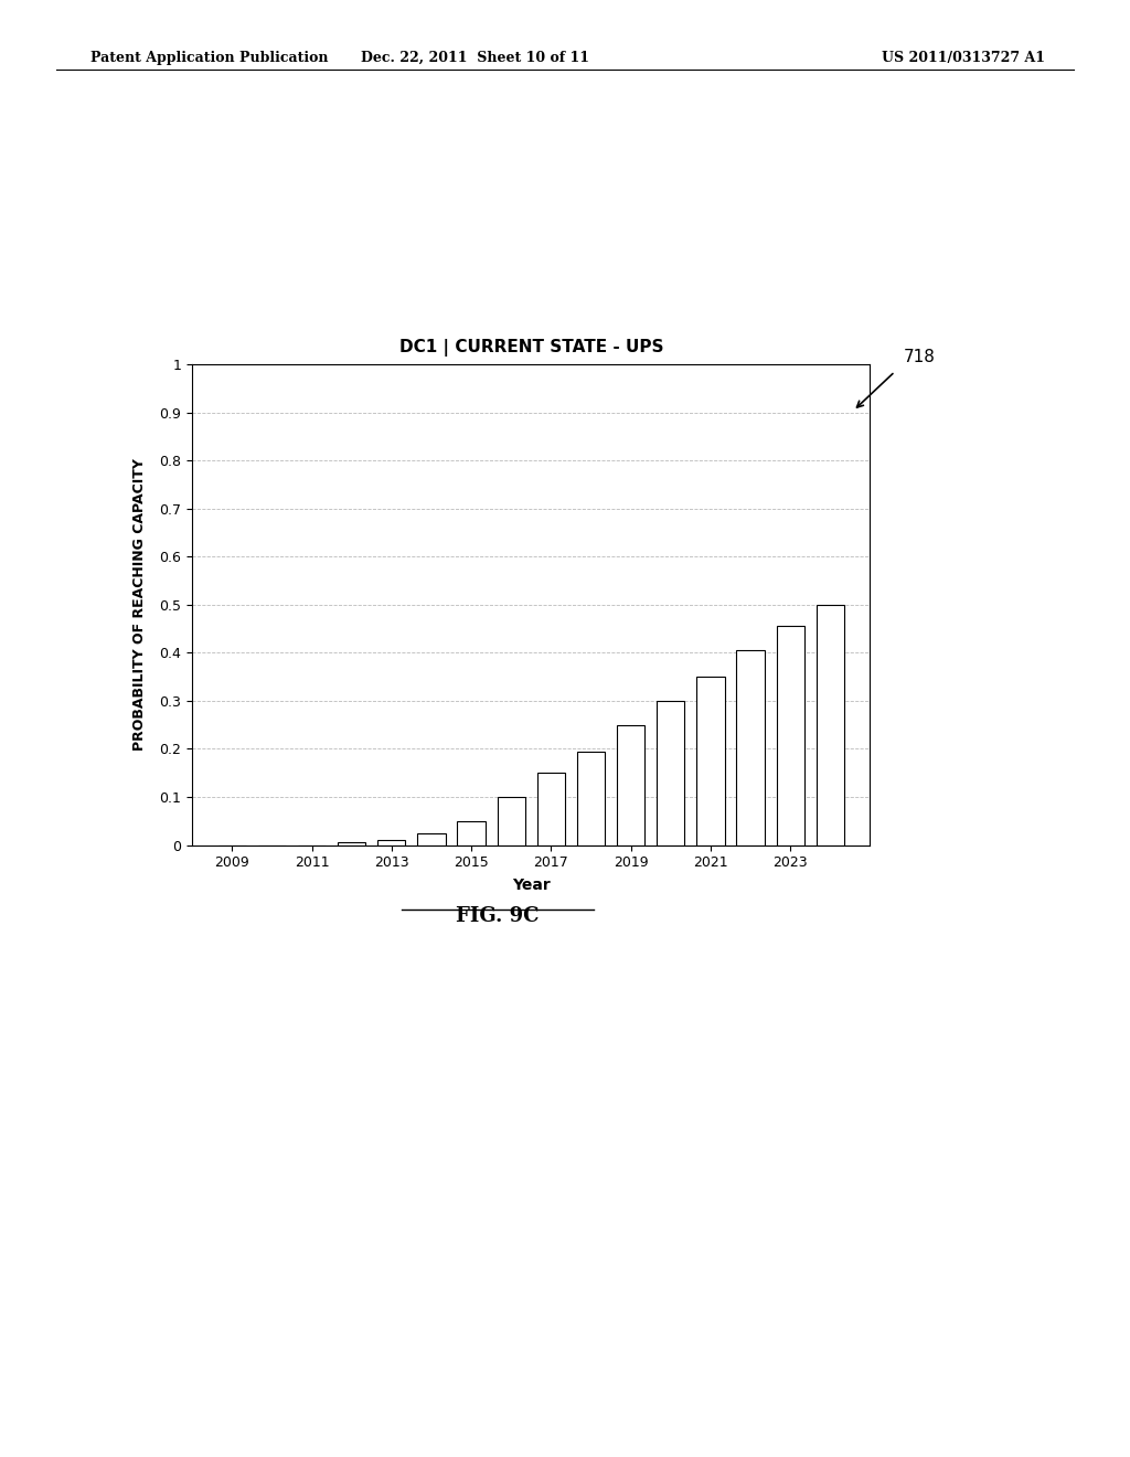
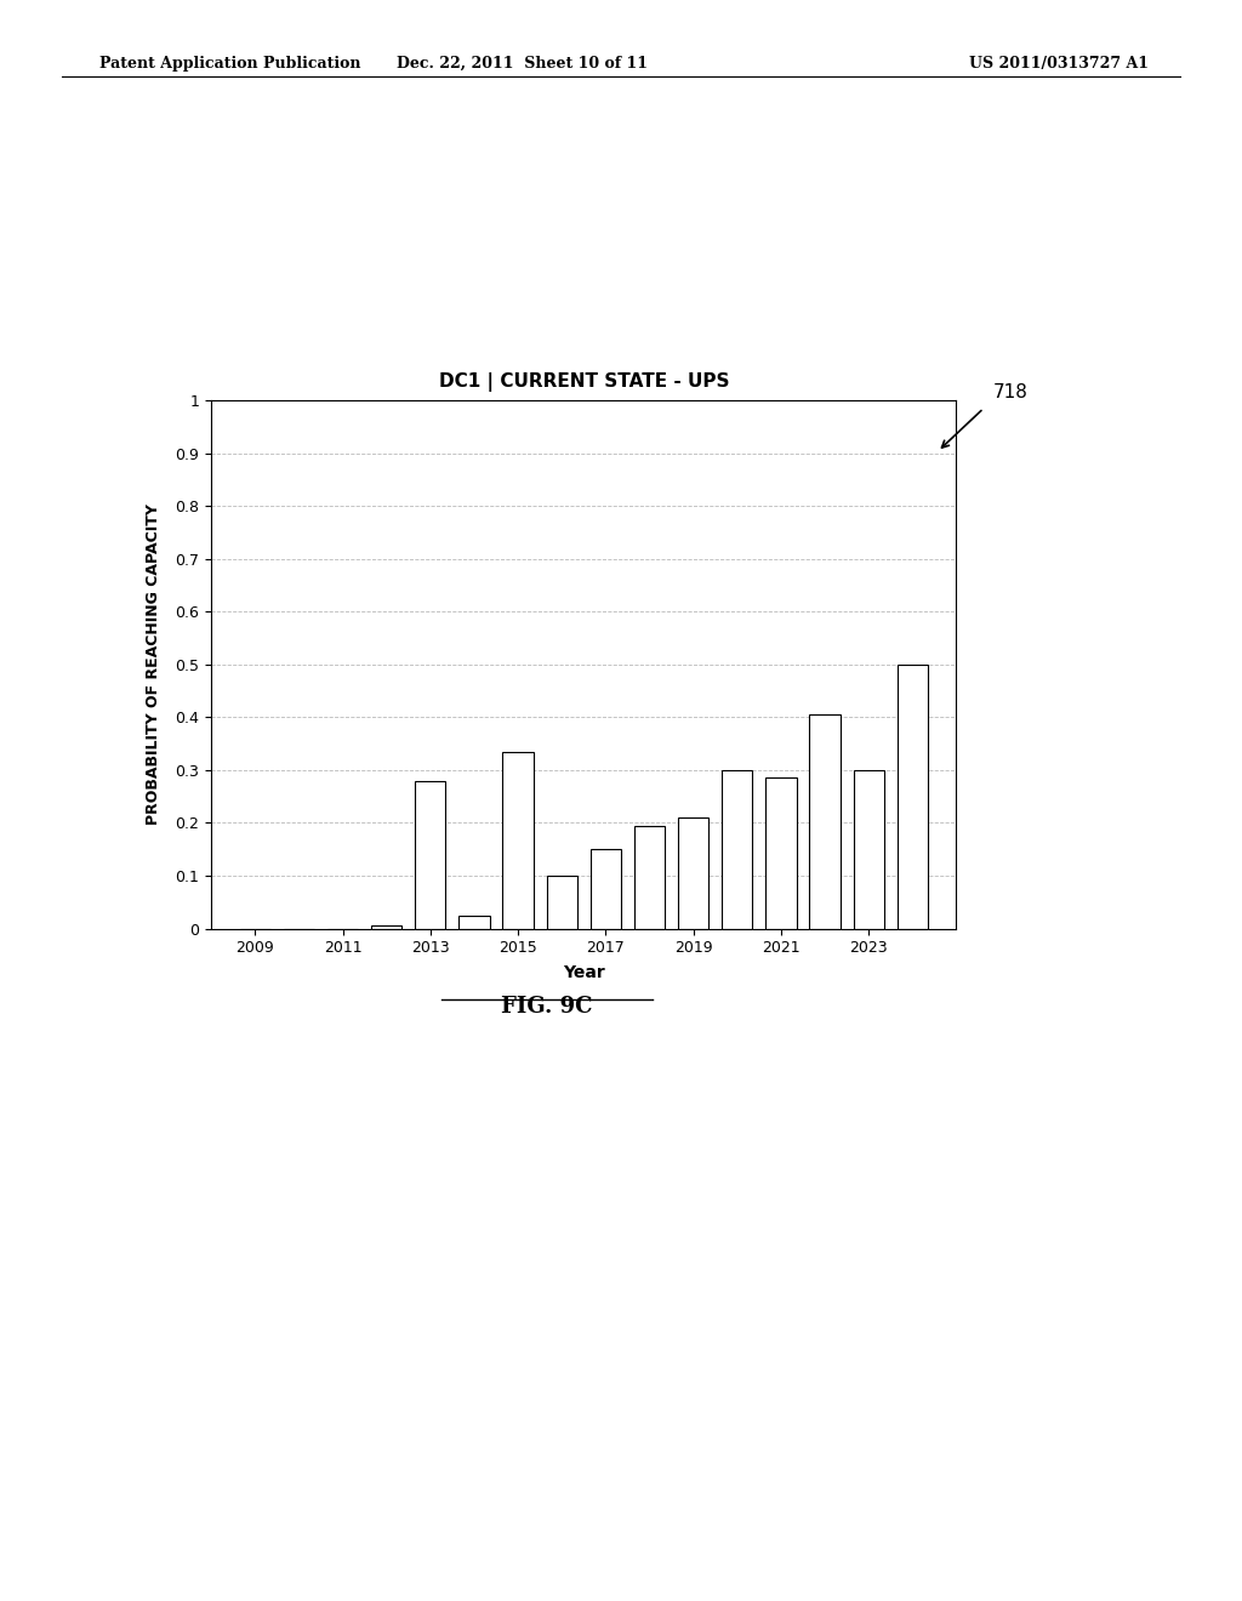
2013: 0.010 -> 0.280
2015: 0.050 -> 0.335
2019: 0.250 -> 0.210
2021: 0.350 -> 0.285
2023: 0.455 -> 0.300
